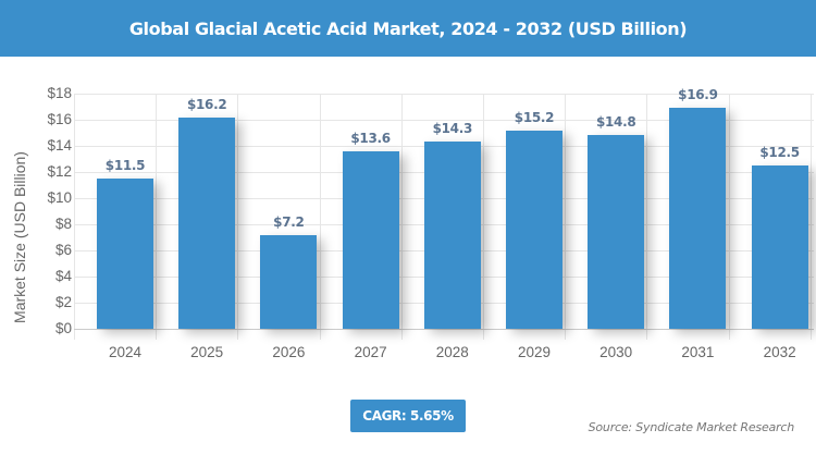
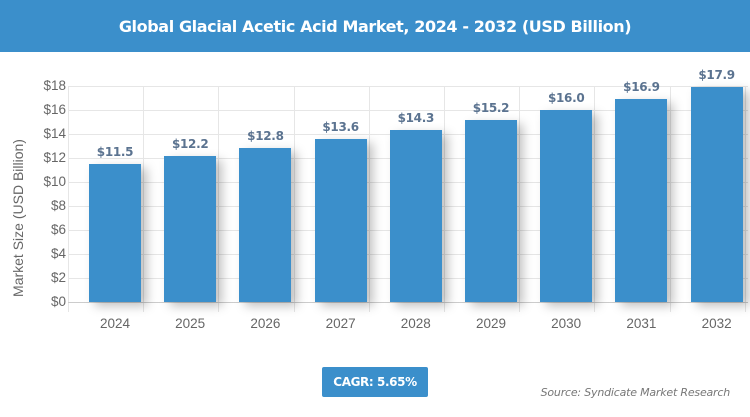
2025: $16.2 -> $12.2
2026: $7.2 -> $12.8
2030: $14.8 -> $16.0
2032: $12.5 -> $17.9
